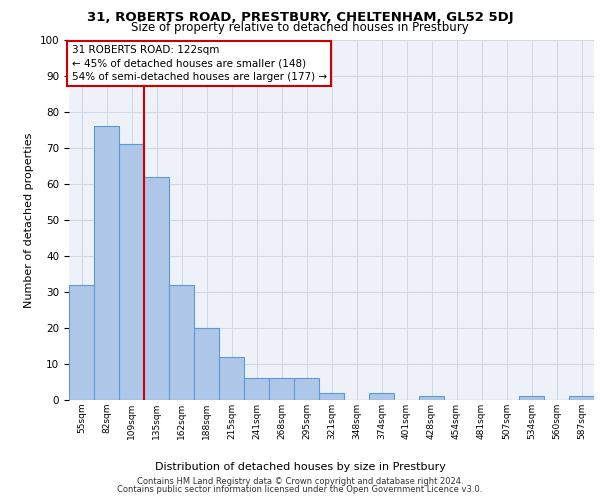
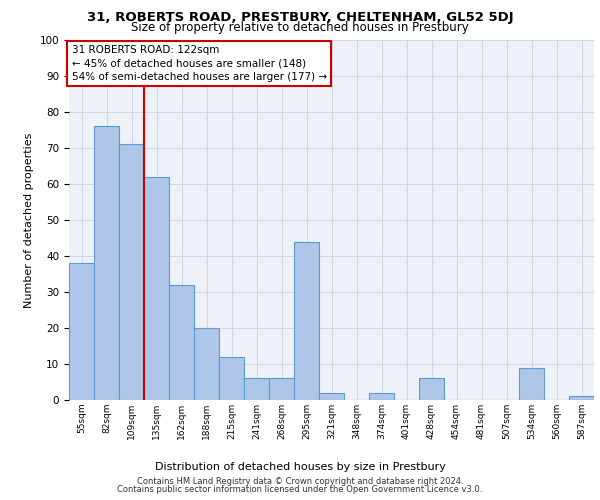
55sqm: 32 -> 38
295sqm: 6 -> 44
428sqm: 1 -> 6
534sqm: 1 -> 9
